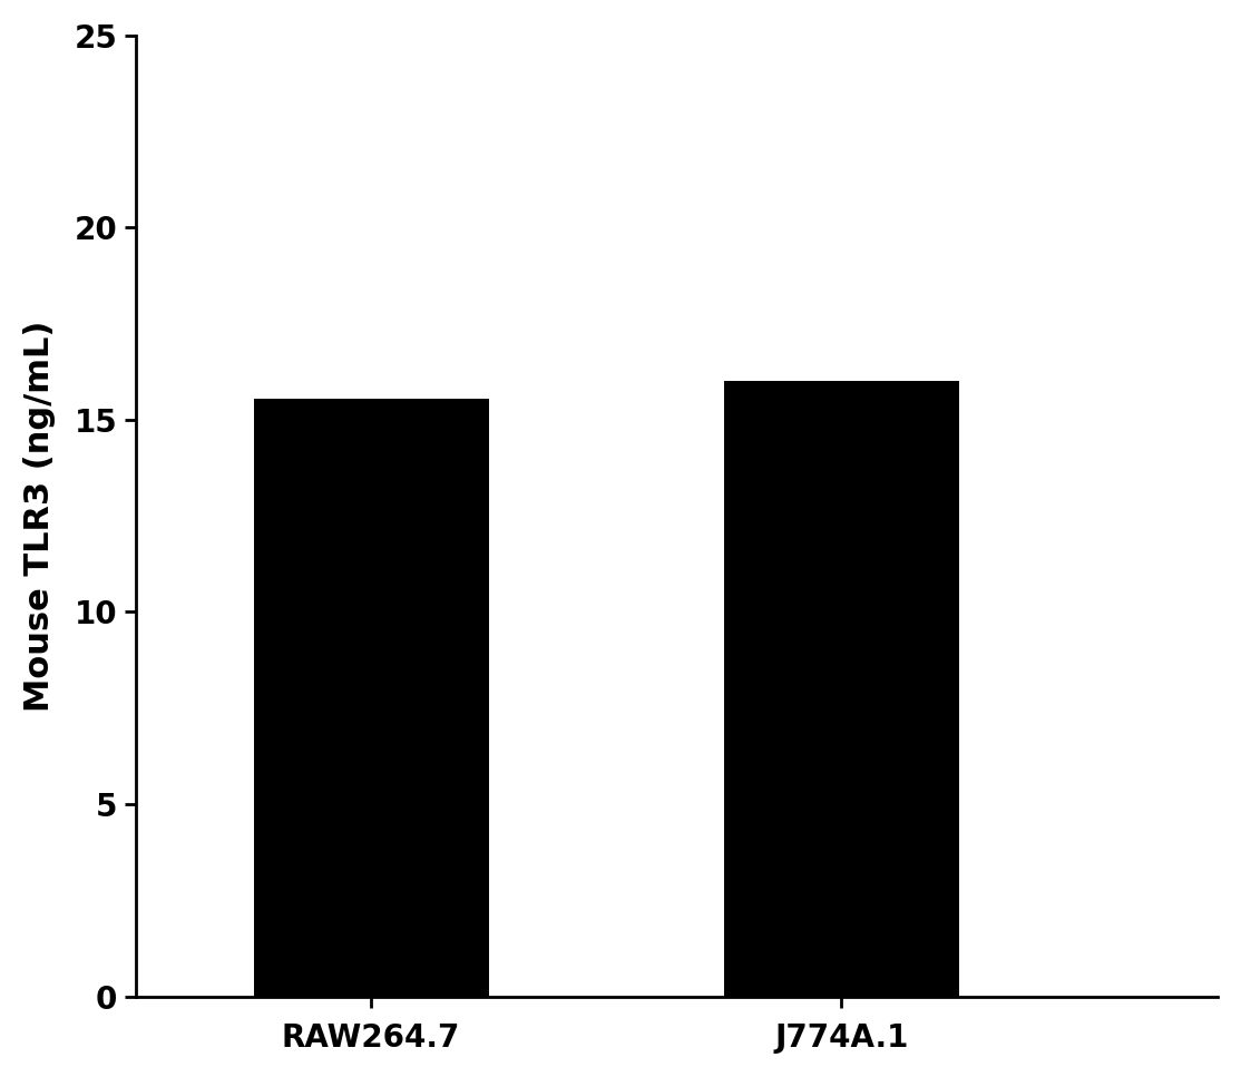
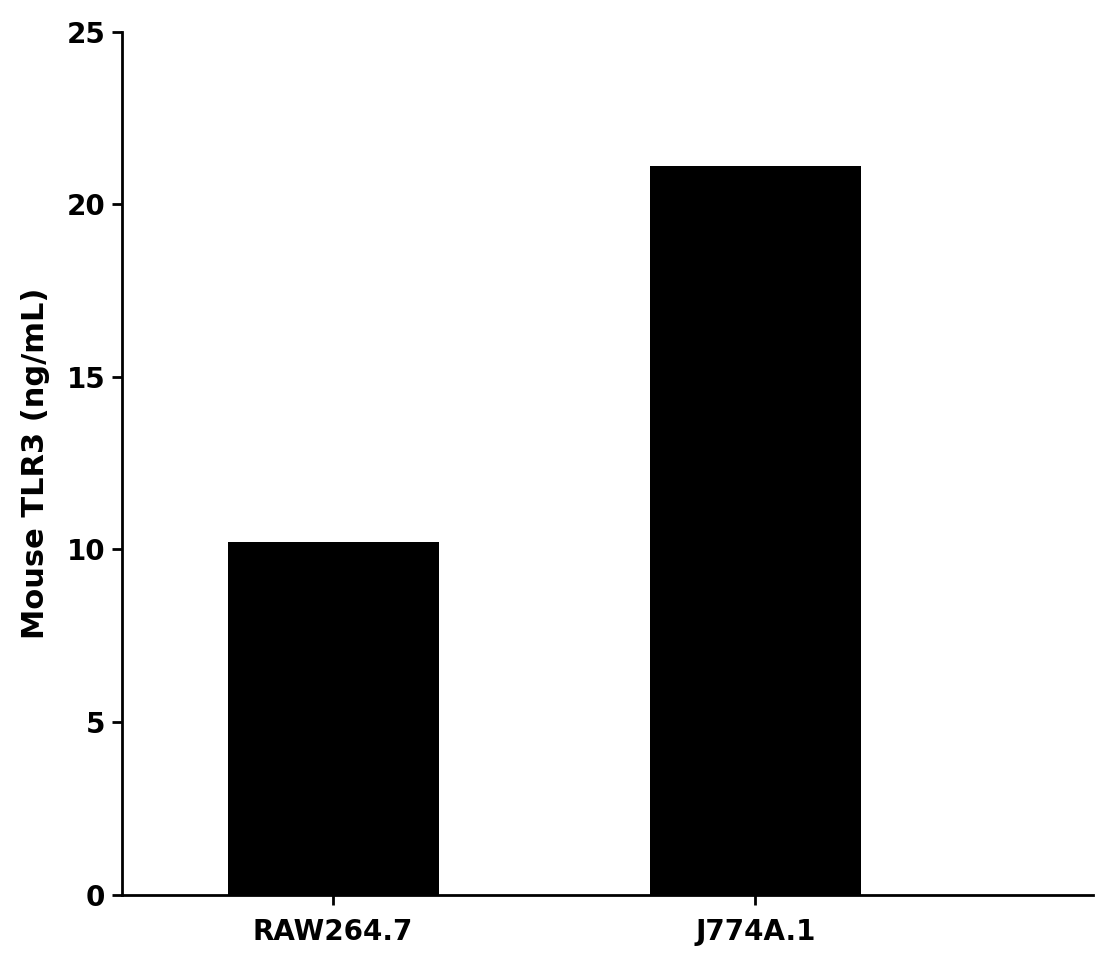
RAW264.7: 15.55 -> 10.21
J774A.1: 16.00 -> 21.10
